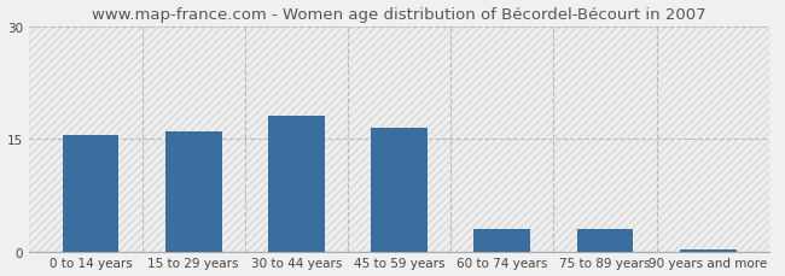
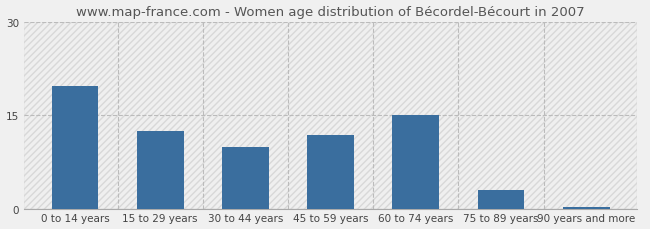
0 to 14 years: 15.5 -> 19.6
15 to 29 years: 16.0 -> 12.4
30 to 44 years: 18.0 -> 9.8
45 to 59 years: 16.5 -> 11.8
60 to 74 years: 3.0 -> 15.0
